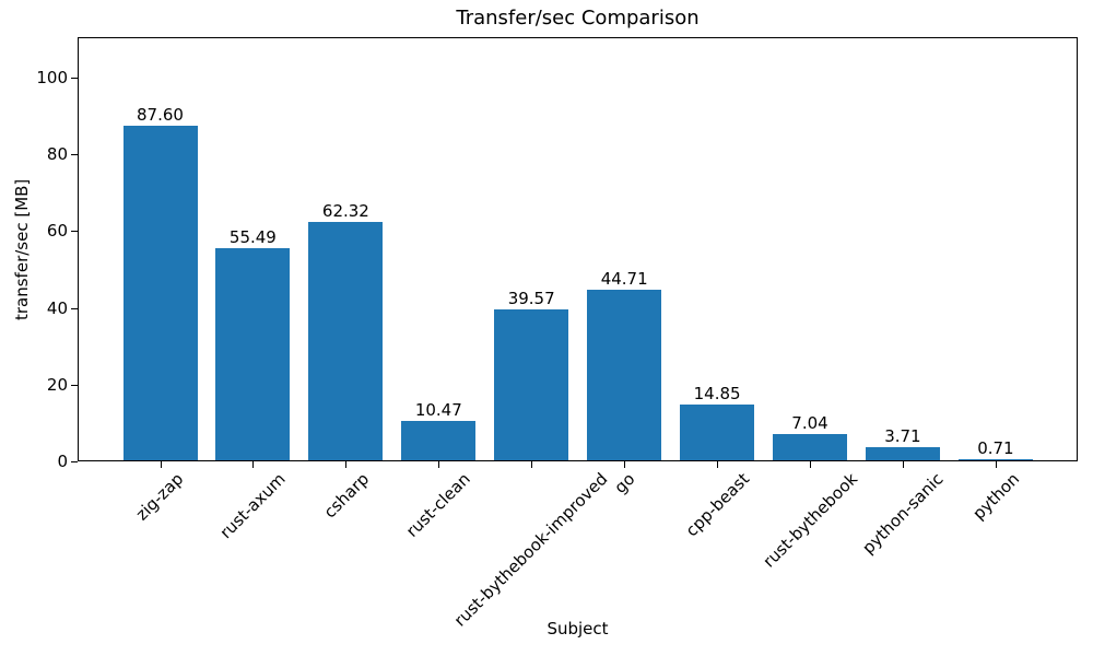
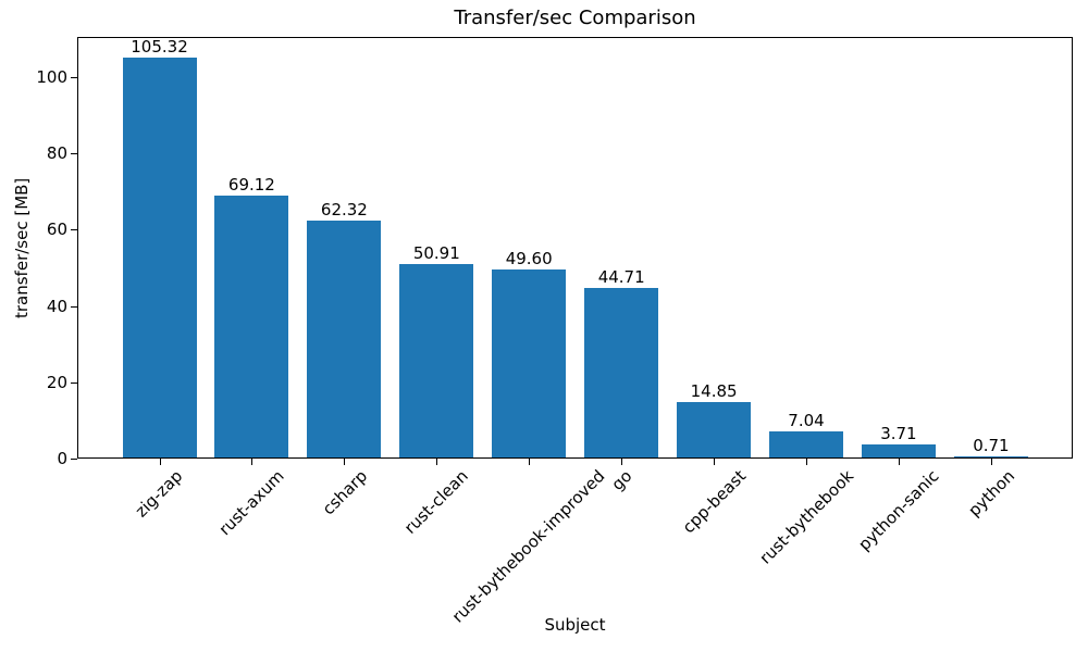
zig-zap: 87.60 -> 105.32
rust-axum: 55.49 -> 69.12
rust-clean: 10.47 -> 50.91
rust-bythebook-improved: 39.57 -> 49.60
